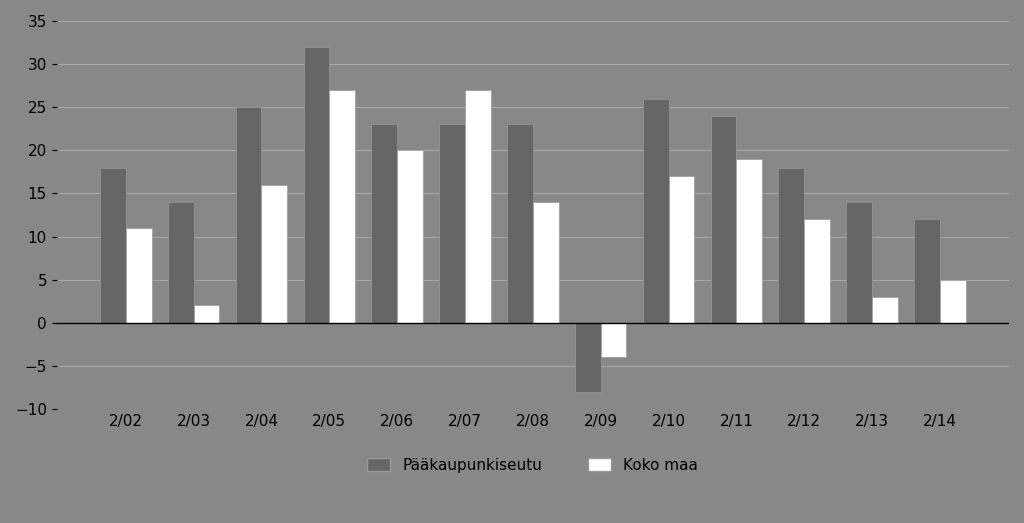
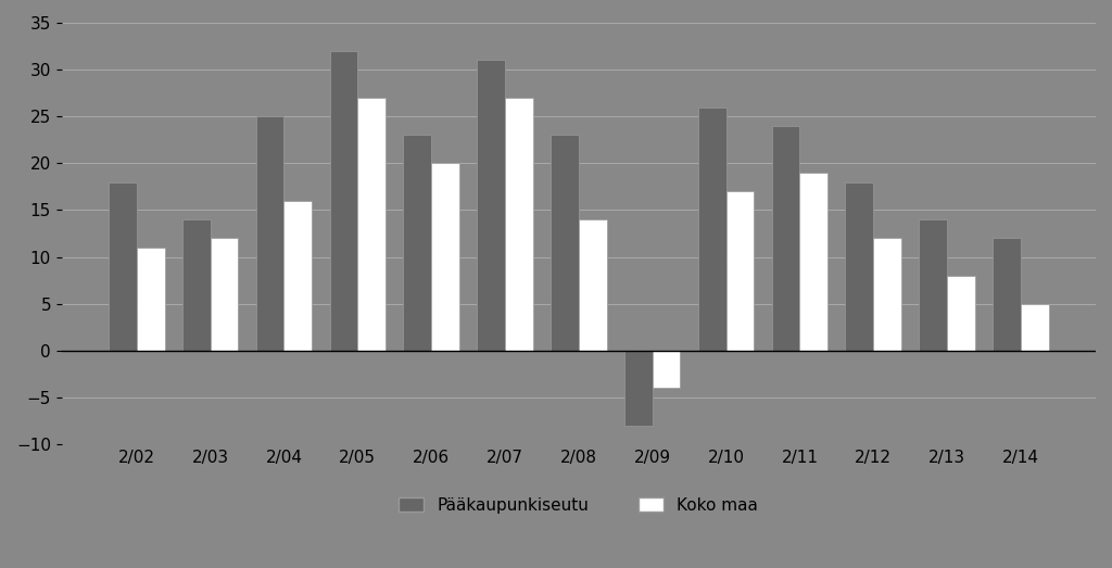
Koko maa/2/03: 2 -> 12
Pääkaupunkiseutu/2/07: 23 -> 31
Koko maa/2/13: 3 -> 8
